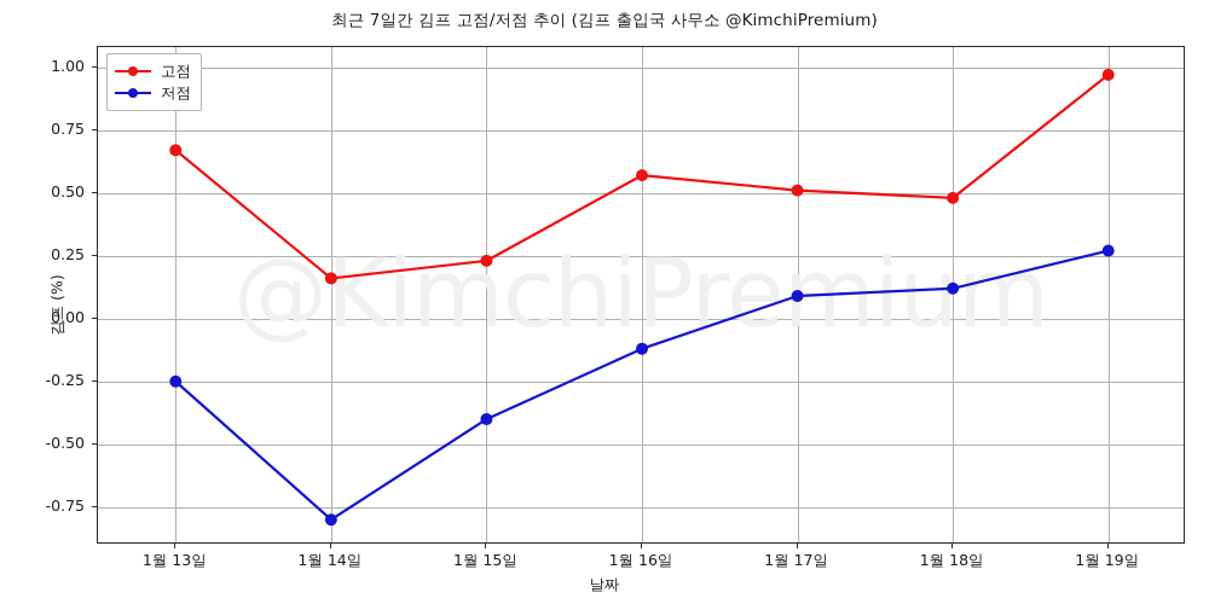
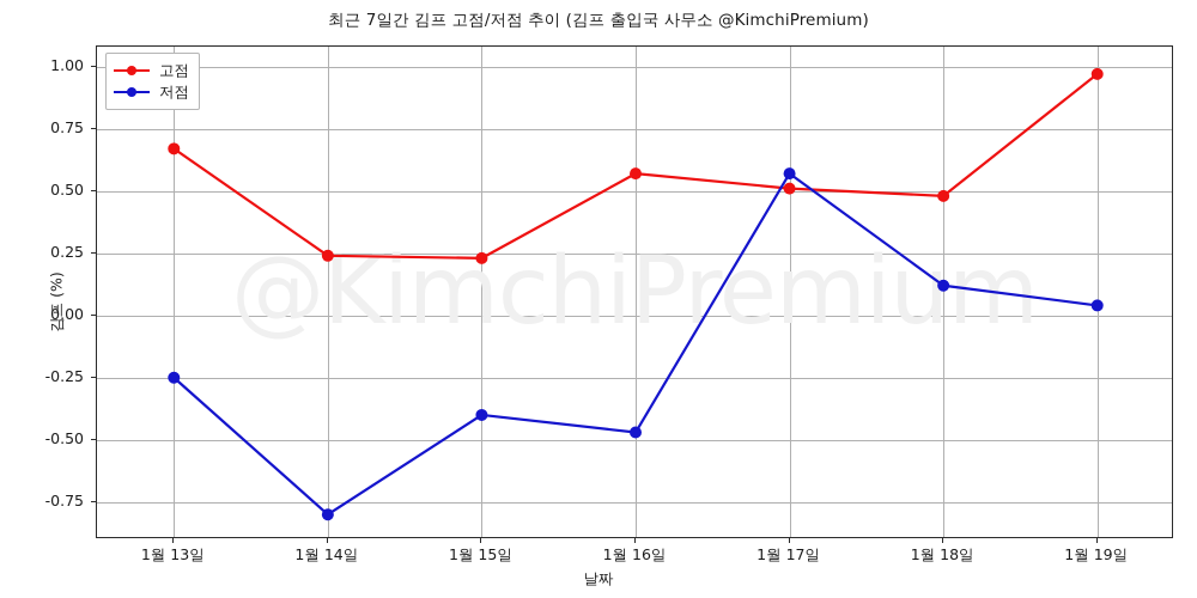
고점/1월 14일: 0.16 -> 0.24
저점/1월 16일: -0.12 -> -0.47
저점/1월 17일: 0.09 -> 0.57
저점/1월 19일: 0.27 -> 0.04
